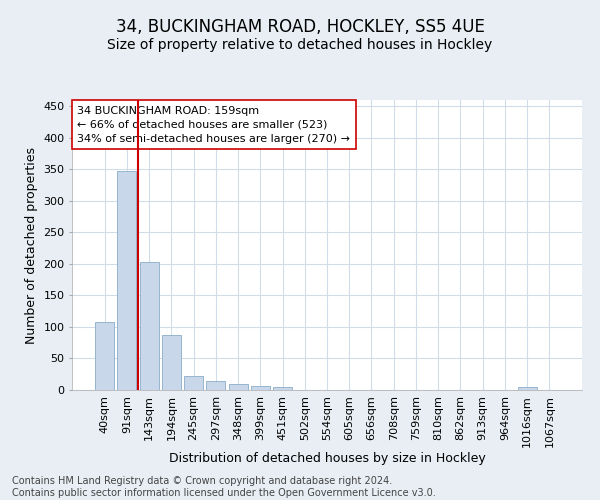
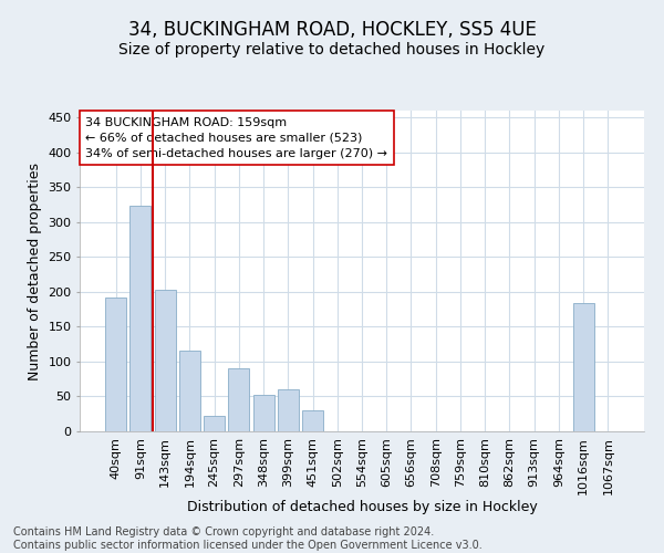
40sqm: 108 -> 192
91sqm: 348 -> 324
194sqm: 88 -> 116
297sqm: 14 -> 90
348sqm: 9 -> 52
399sqm: 7 -> 60
451sqm: 5 -> 30
1016sqm: 5 -> 184
